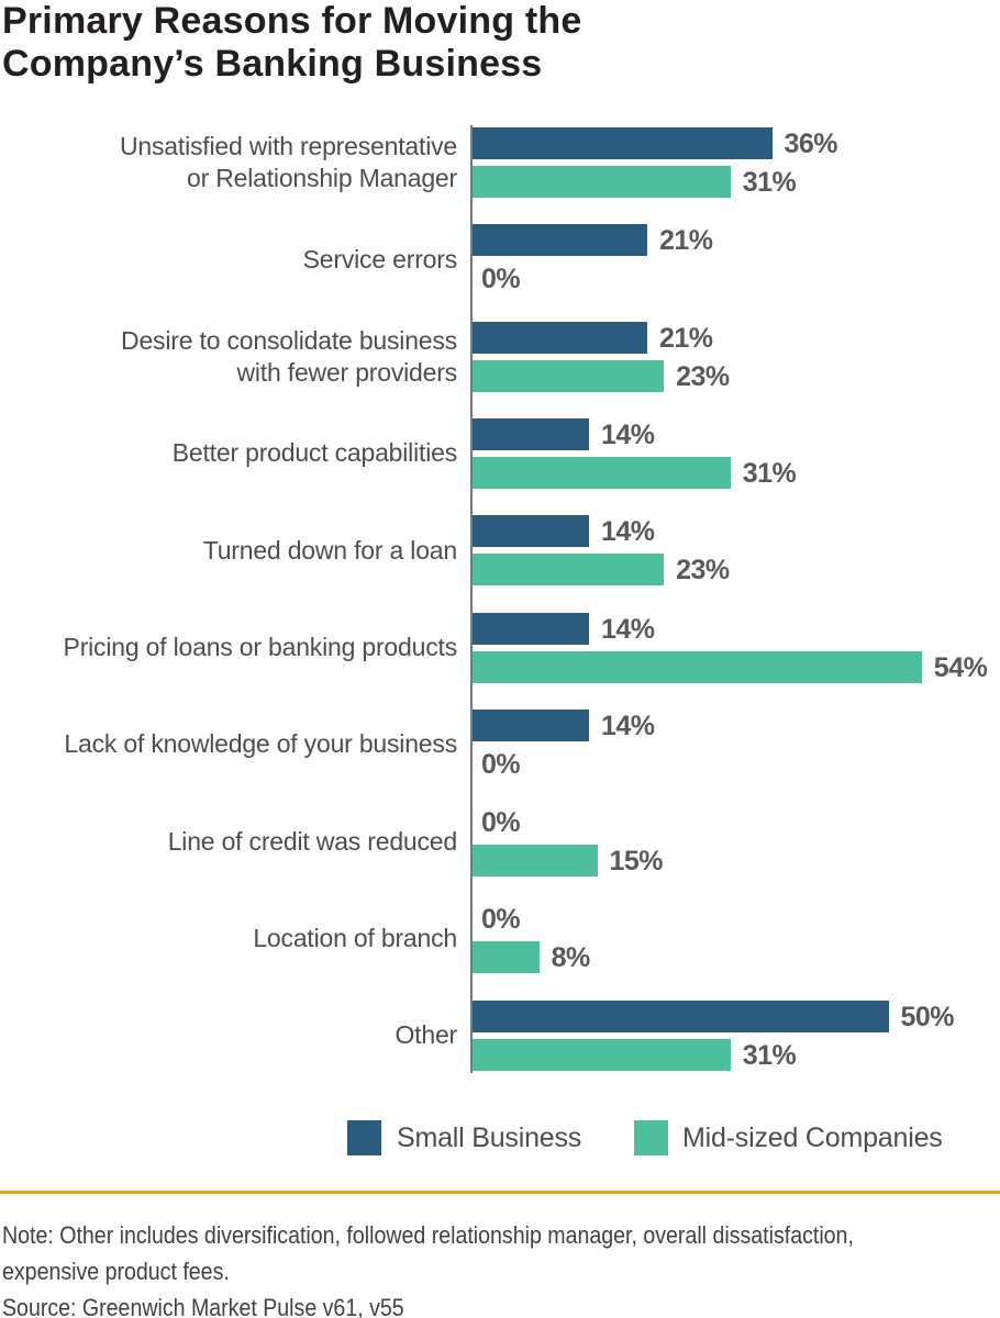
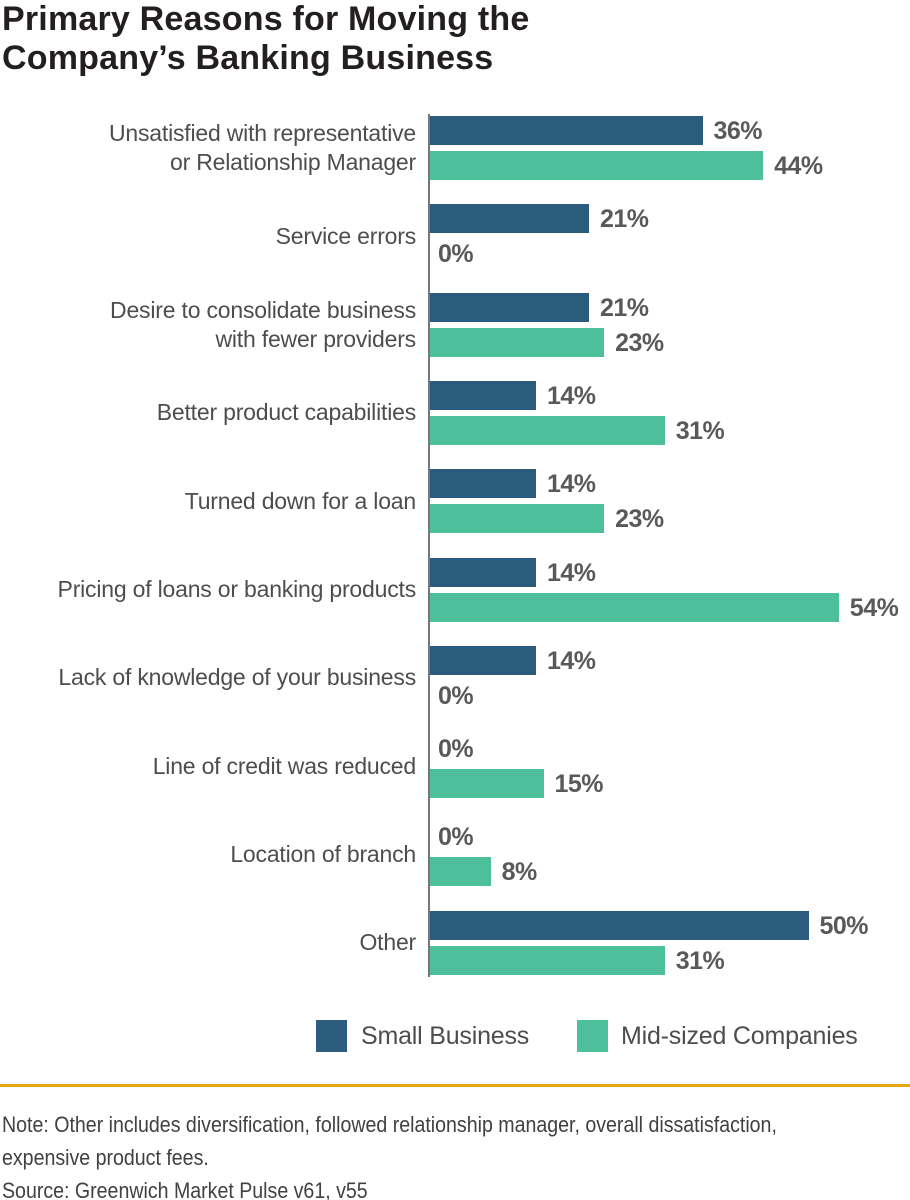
Mid-sized Companies/Unsatisfied with representative or Relationship Manager: 31% -> 44%
